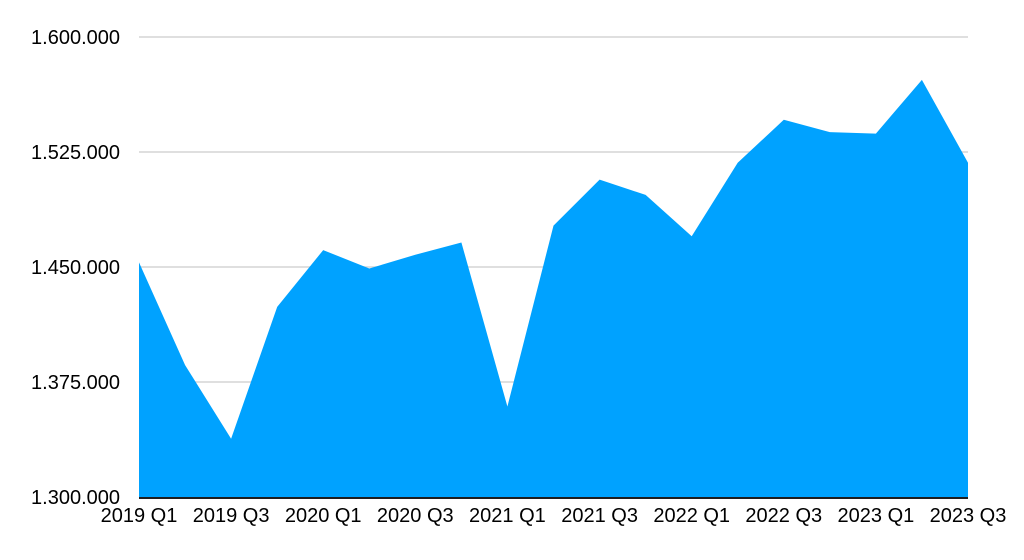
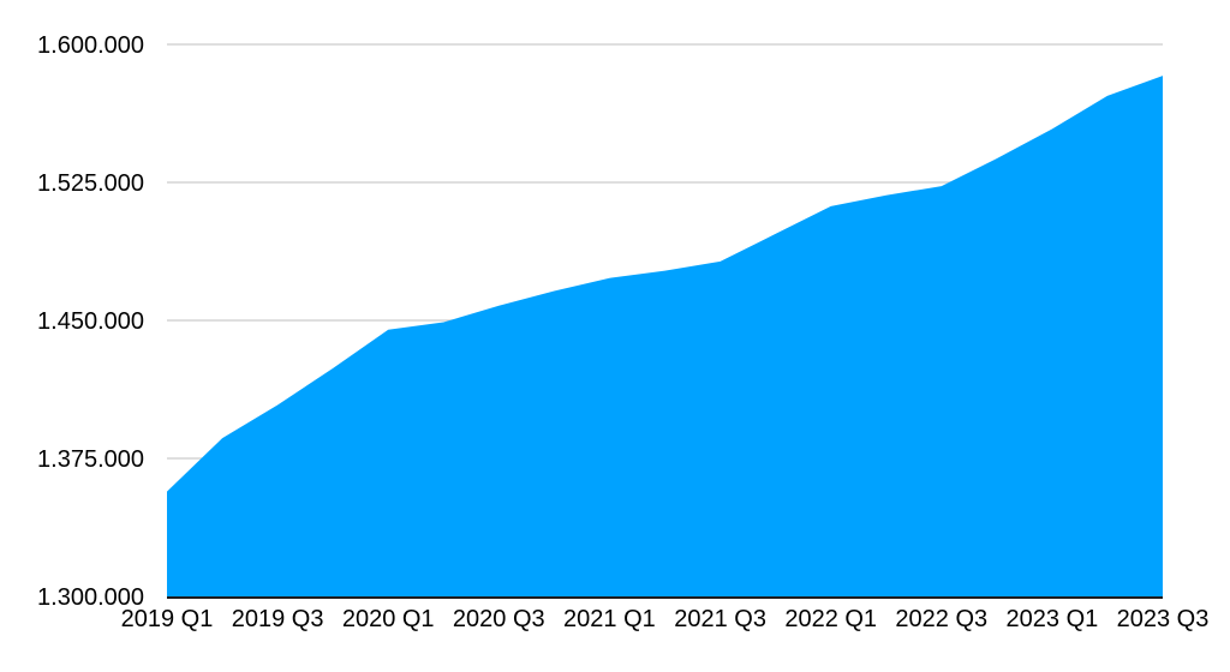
2019 Q1: 1453000 -> 1357000
2019 Q3: 1338000 -> 1404000
2020 Q1: 1461000 -> 1445000
2021 Q1: 1359000 -> 1473000
2021 Q3: 1507000 -> 1482000
2022 Q1: 1470000 -> 1512000
2022 Q3: 1546000 -> 1523000
2023 Q1: 1537000 -> 1554000
2023 Q3: 1518000 -> 1583000
